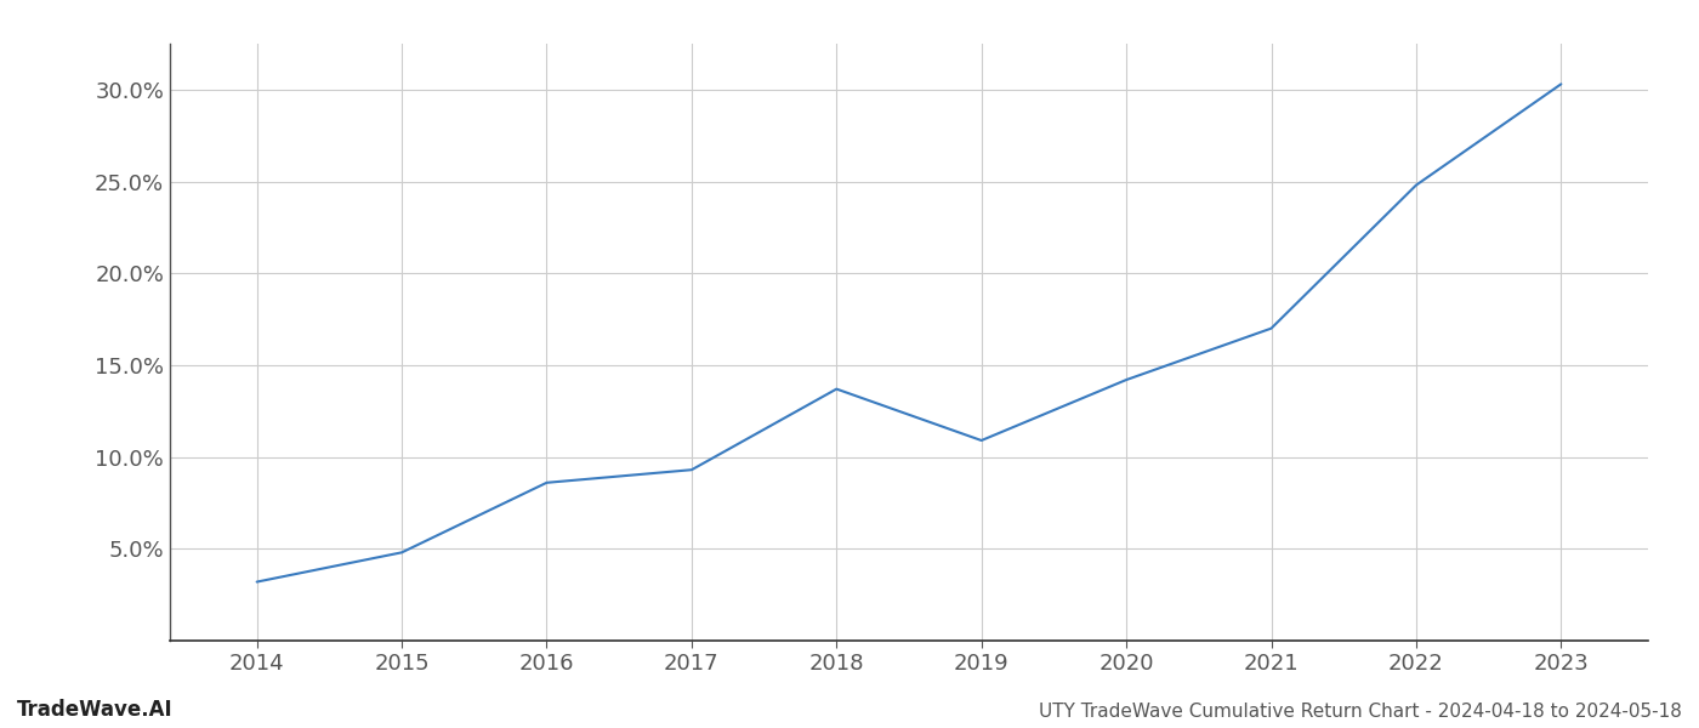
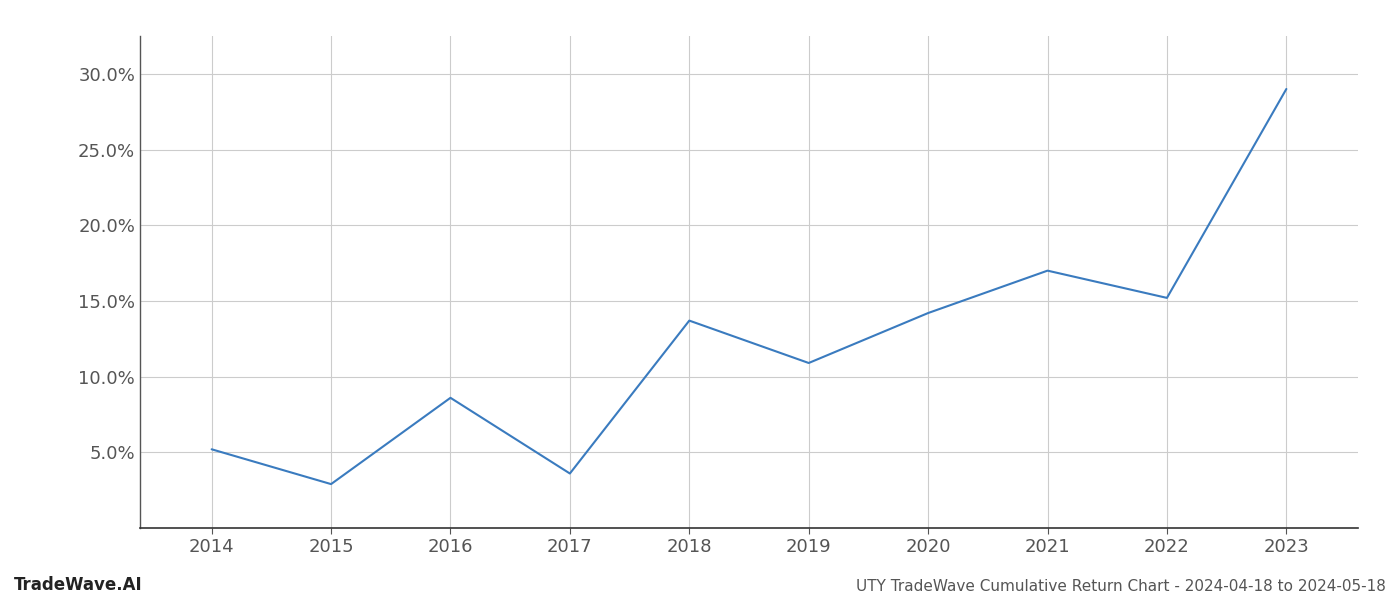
2014: 3.2% -> 5.2%
2015: 4.8% -> 2.9%
2017: 9.3% -> 3.6%
2022: 24.8% -> 15.2%
2023: 30.3% -> 29.0%
